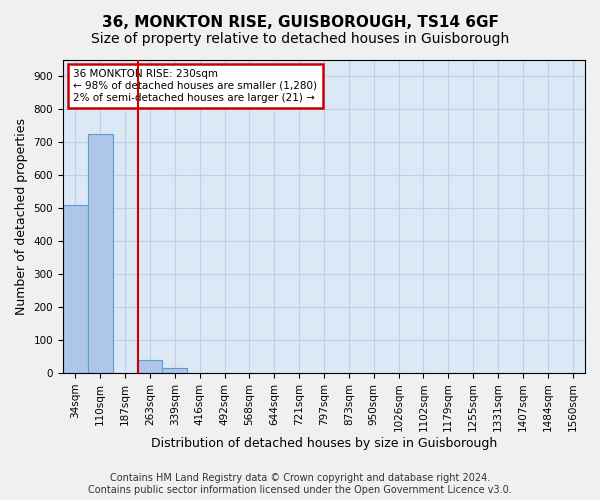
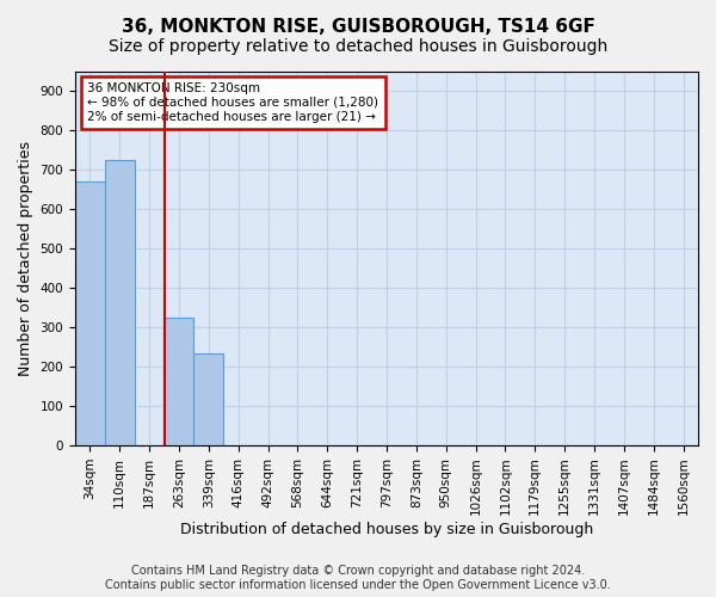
34sqm: 510 -> 670
263sqm: 40 -> 325
339sqm: 15 -> 235
